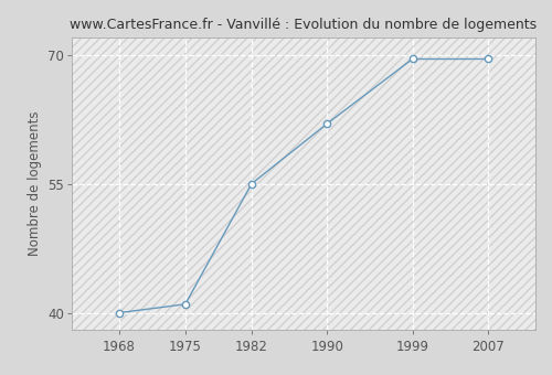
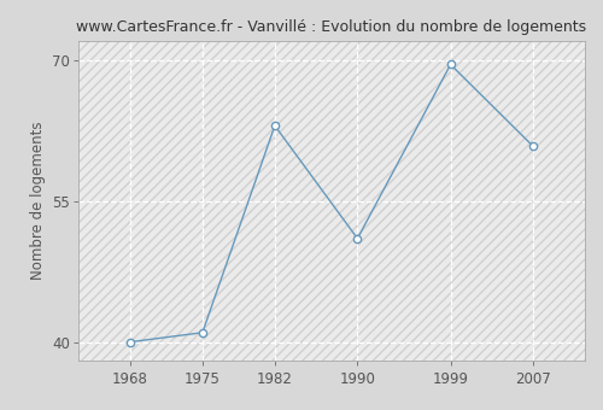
1982: 55.0 -> 63.0
1990: 62.0 -> 51.0
2007: 69.5 -> 60.8
